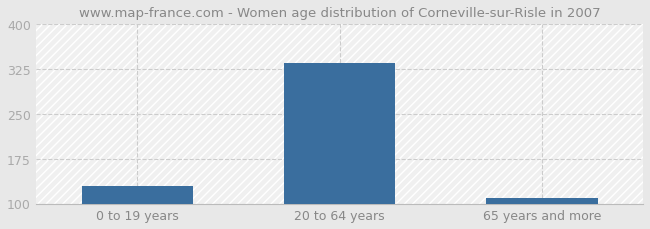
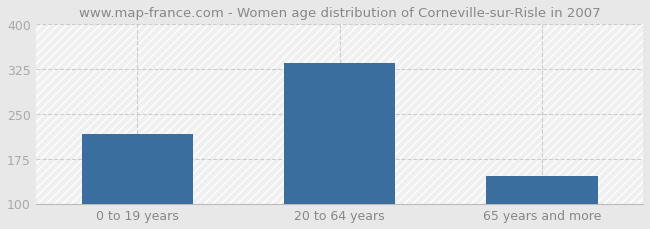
0 to 19 years: 130 -> 216
65 years and more: 110 -> 146
